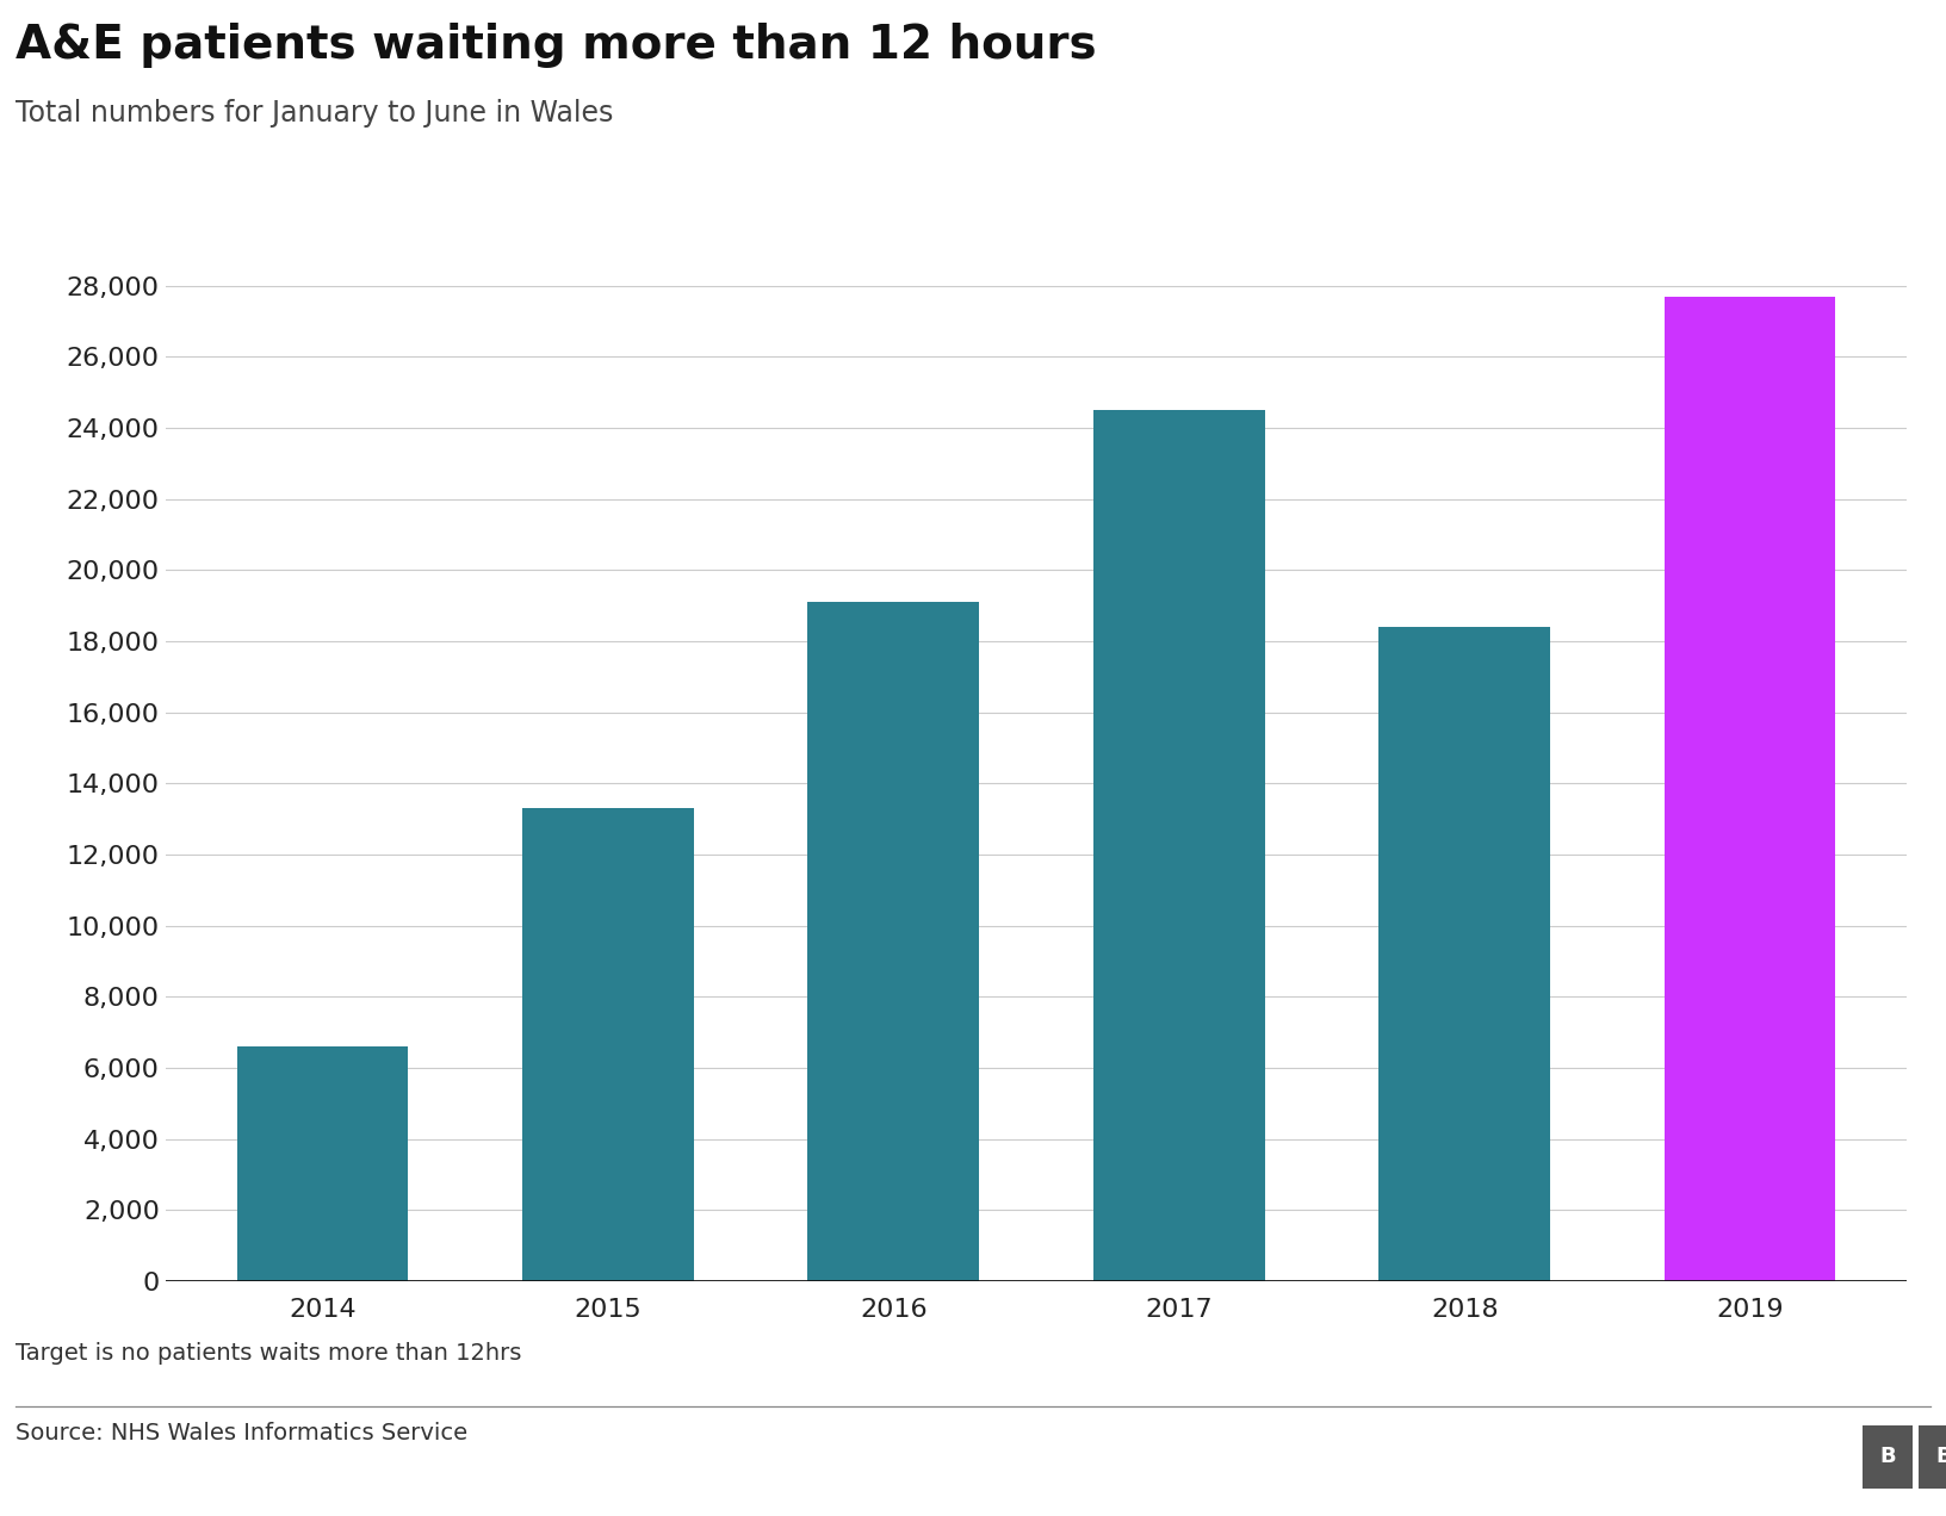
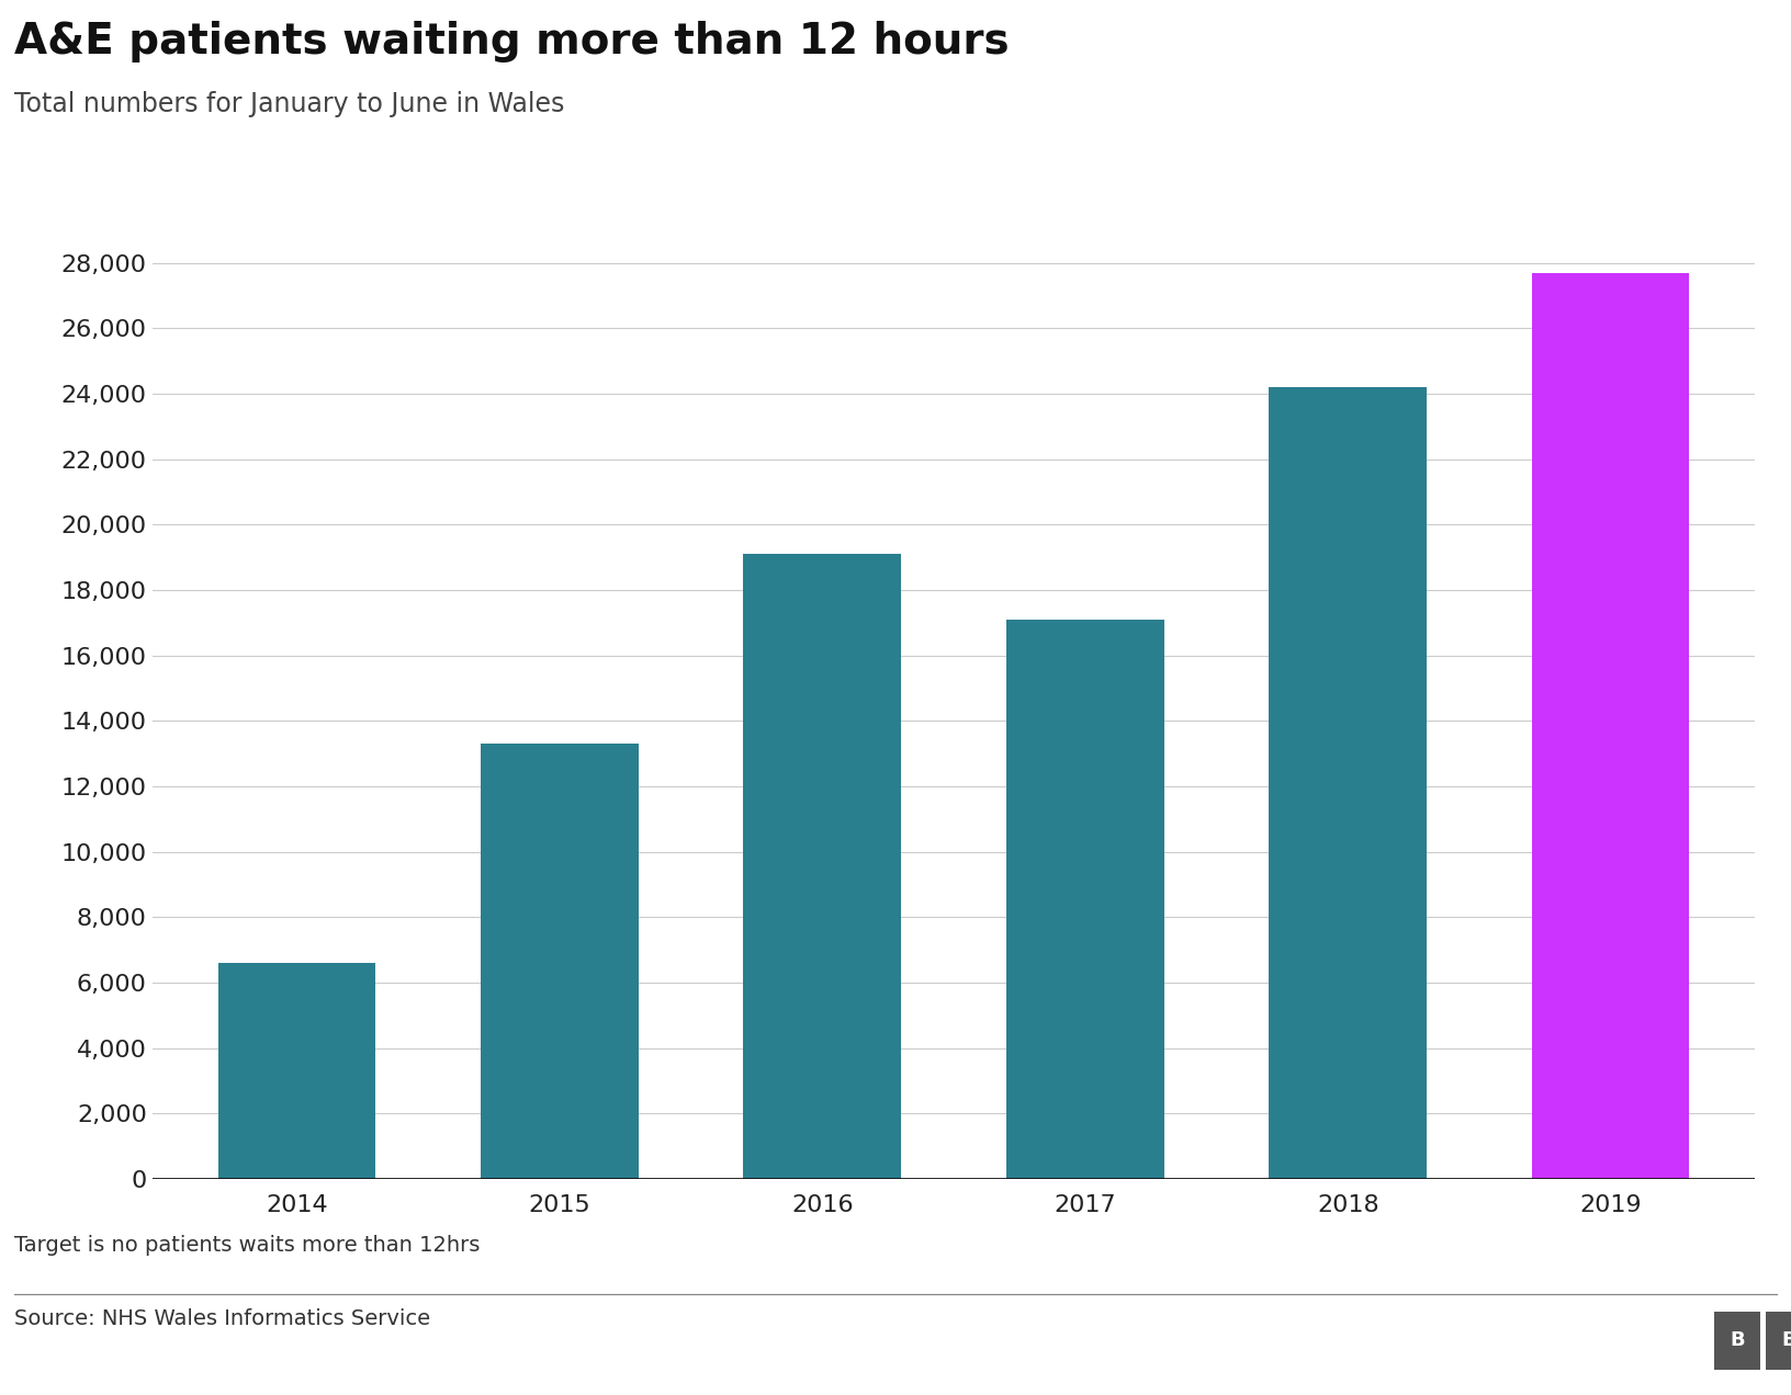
2017: 24,500 -> 17,100
2018: 18,400 -> 24,200
